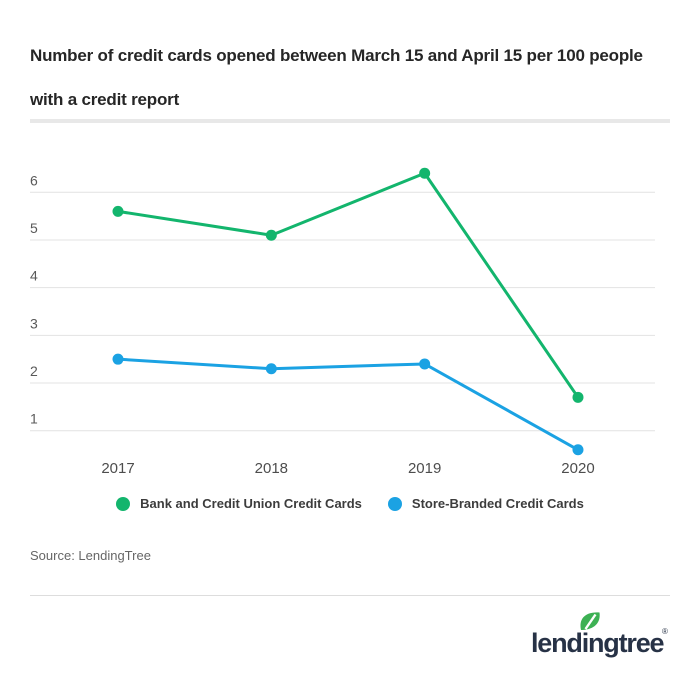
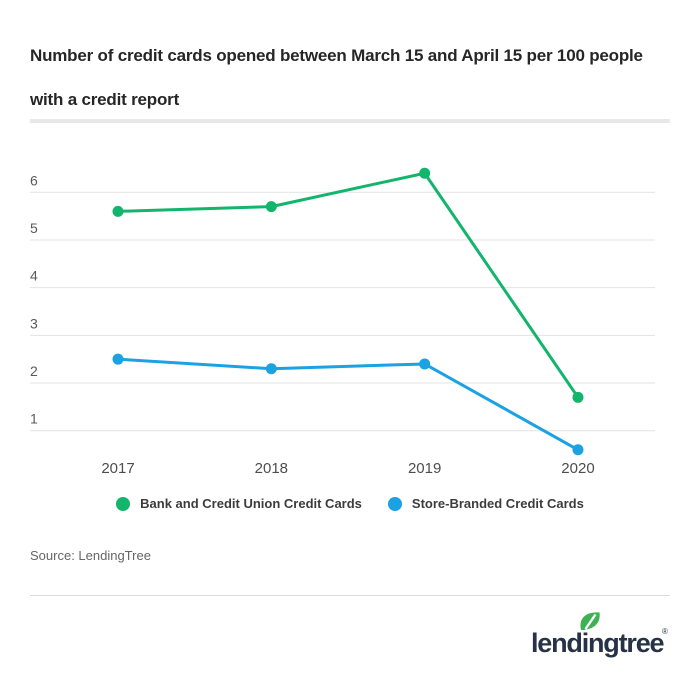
Bank and Credit Union Credit Cards/2018: 5.1 -> 5.7
